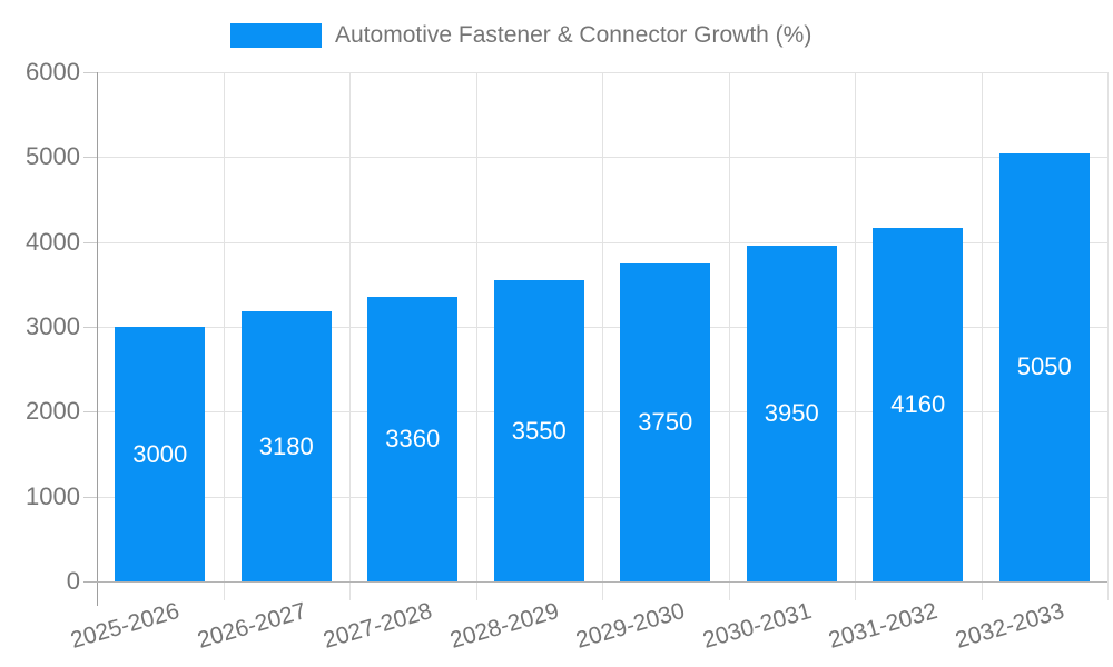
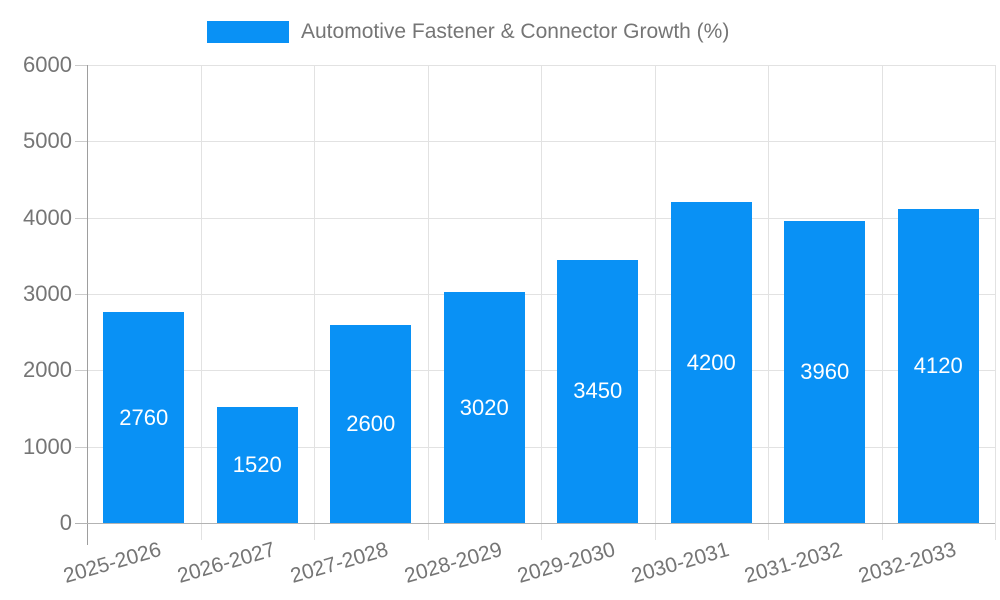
2025-2026: 3000 -> 2760
2026-2027: 3180 -> 1520
2027-2028: 3360 -> 2600
2028-2029: 3550 -> 3020
2029-2030: 3750 -> 3450
2030-2031: 3950 -> 4200
2031-2032: 4160 -> 3960
2032-2033: 5050 -> 4120
